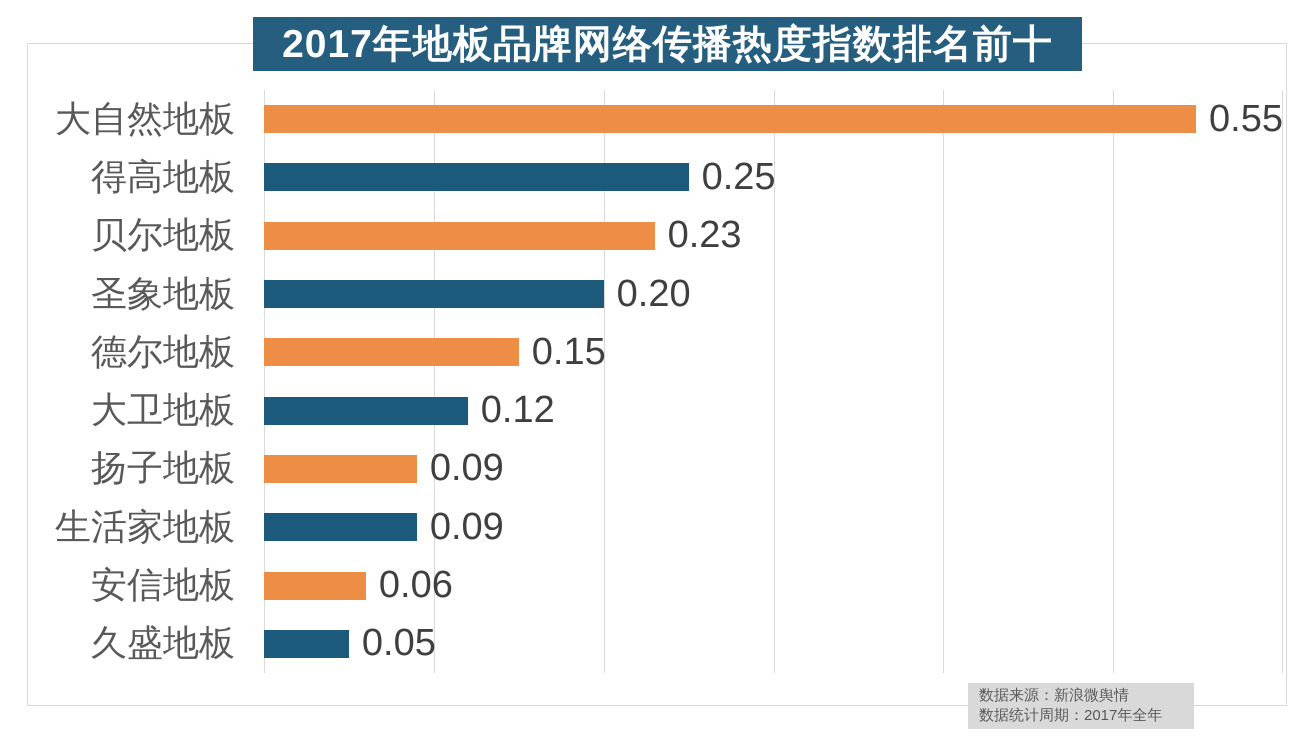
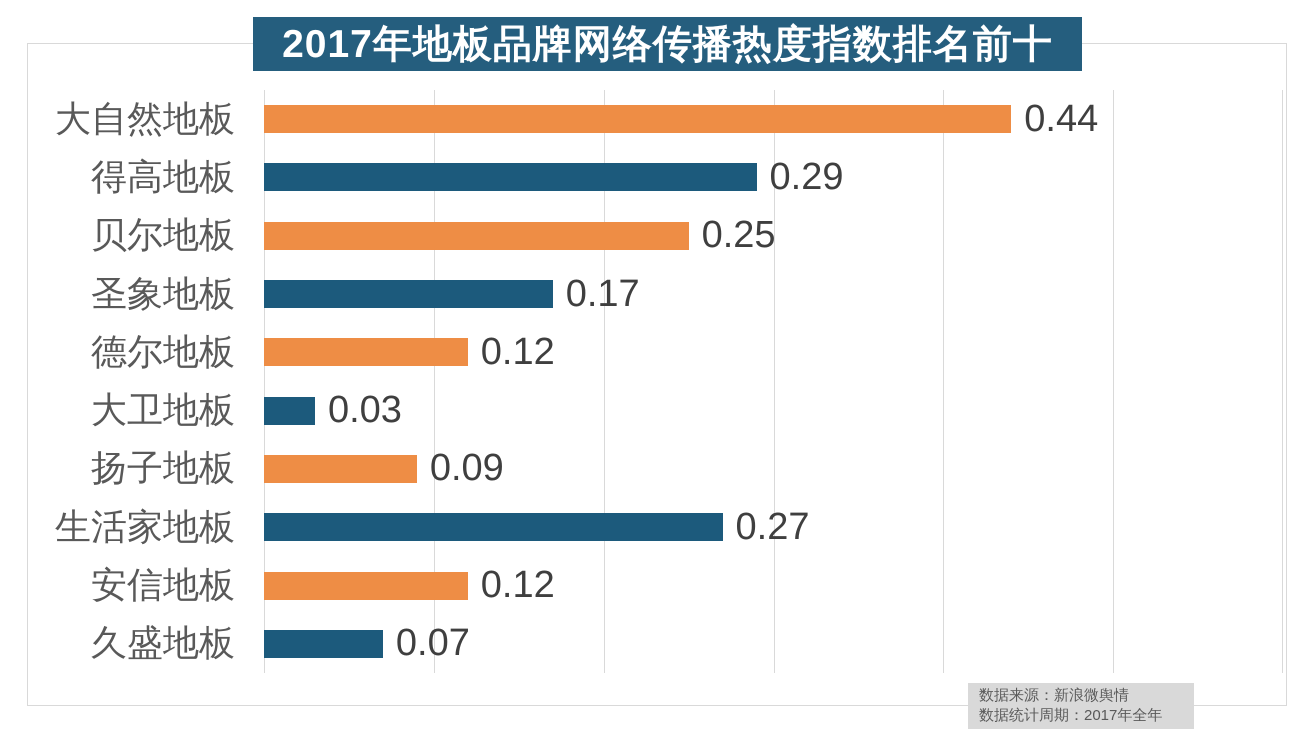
大自然地板: 0.55 -> 0.44
得高地板: 0.25 -> 0.29
贝尔地板: 0.23 -> 0.25
圣象地板: 0.20 -> 0.17
德尔地板: 0.15 -> 0.12
大卫地板: 0.12 -> 0.03
生活家地板: 0.09 -> 0.27
安信地板: 0.06 -> 0.12
久盛地板: 0.05 -> 0.07
